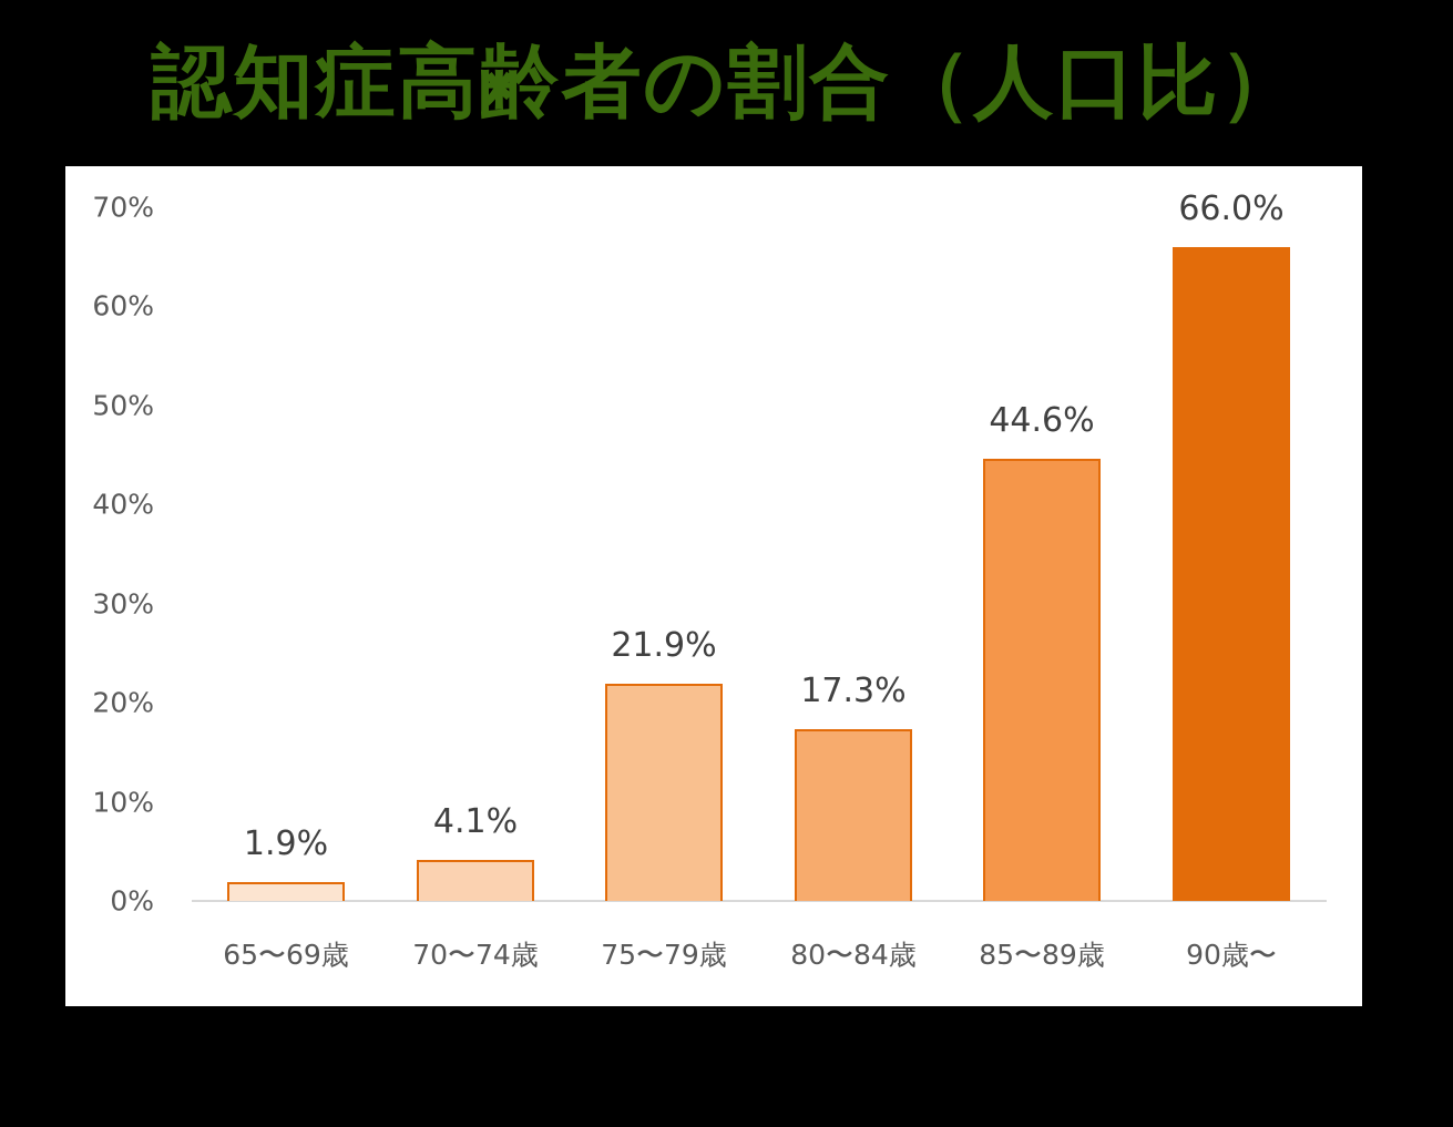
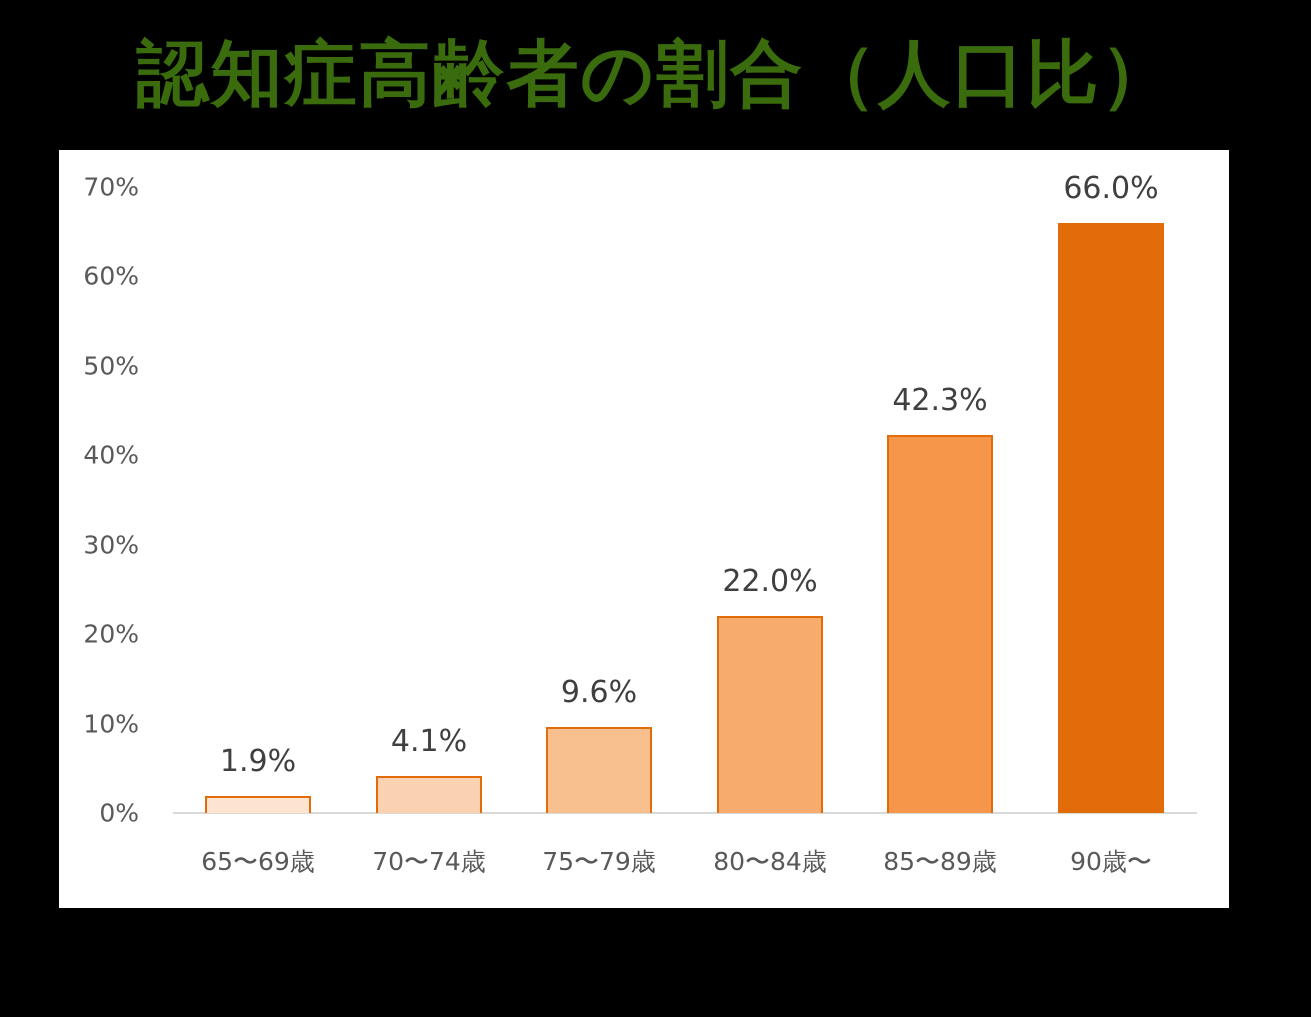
75〜79歳: 21.9% -> 9.6%
80〜84歳: 17.3% -> 22.0%
85〜89歳: 44.6% -> 42.3%
